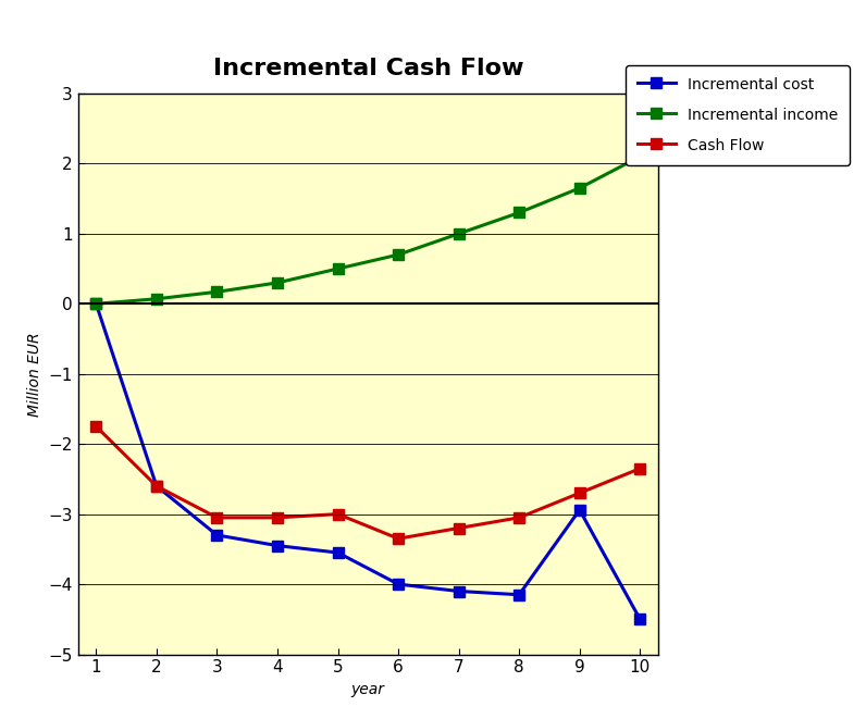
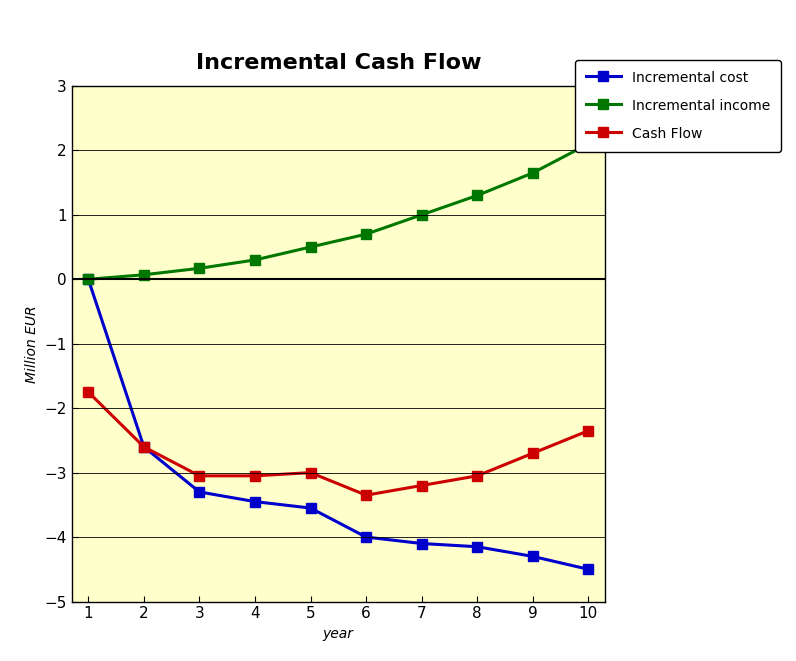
Incremental cost/9: -2.94 -> -4.30
